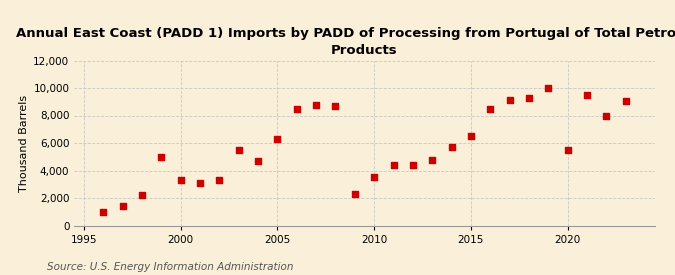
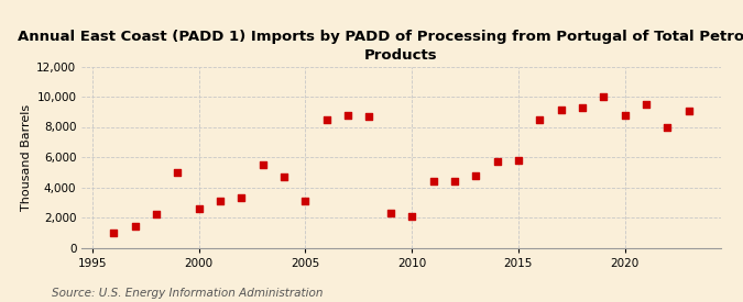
2000: 3,300 -> 2,600
2005: 6,300 -> 3,100
2010: 3,500 -> 2,100
2015: 6,500 -> 5,800
2020: 5,500 -> 8,800
